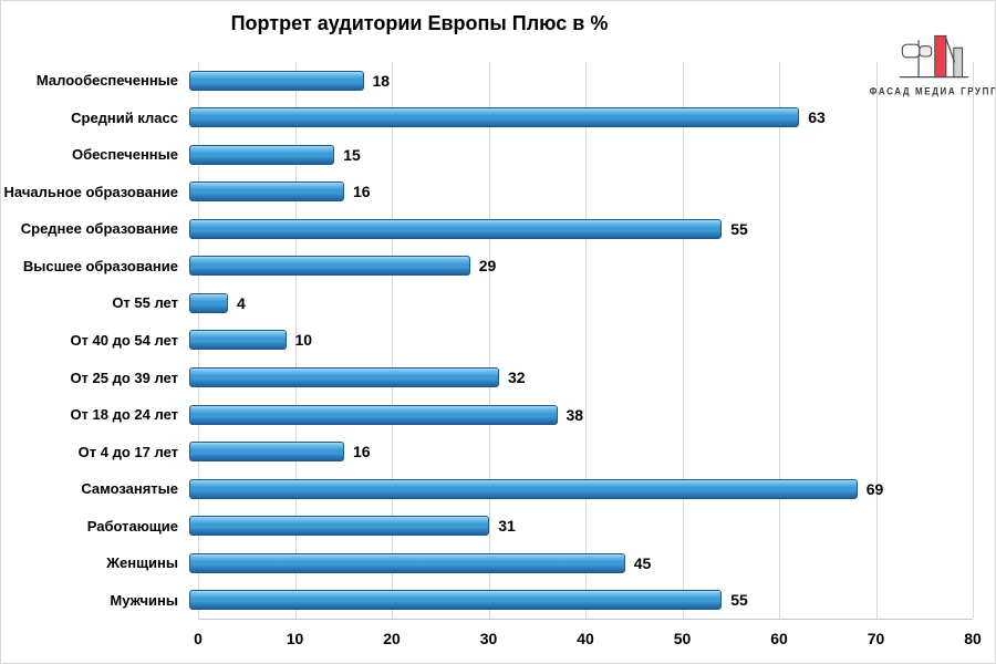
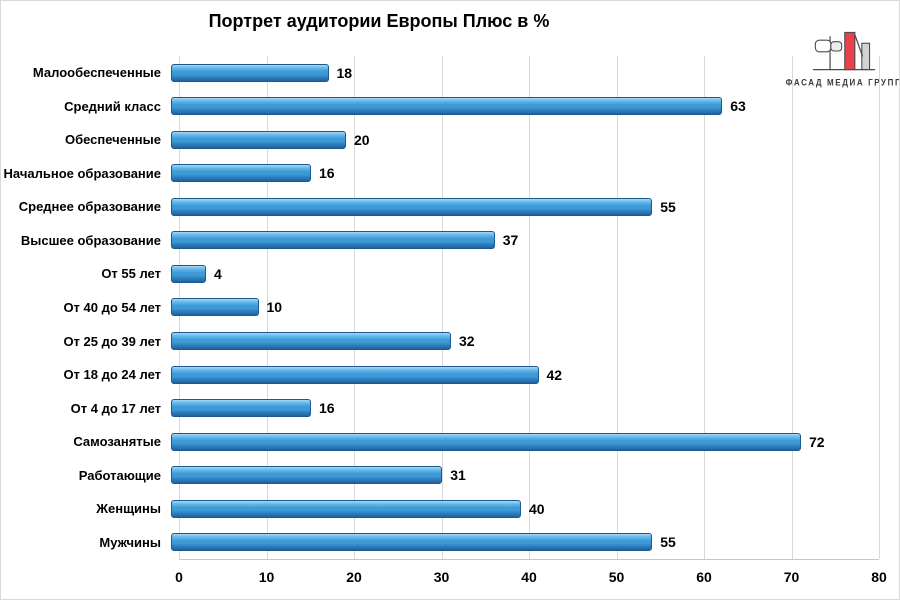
Обеспеченные: 15 -> 20
Высшее образование: 29 -> 37
От 18 до 24 лет: 38 -> 42
Самозанятые: 69 -> 72
Женщины: 45 -> 40
